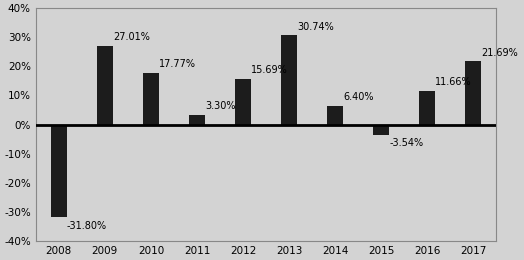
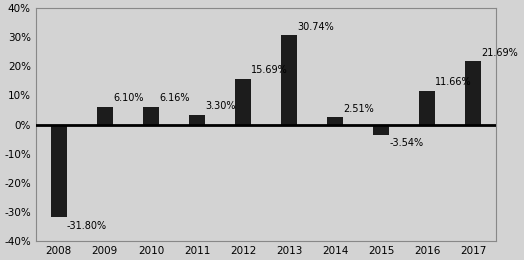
2009: 27.01% -> 6.10%
2010: 17.77% -> 6.16%
2014: 6.40% -> 2.51%
